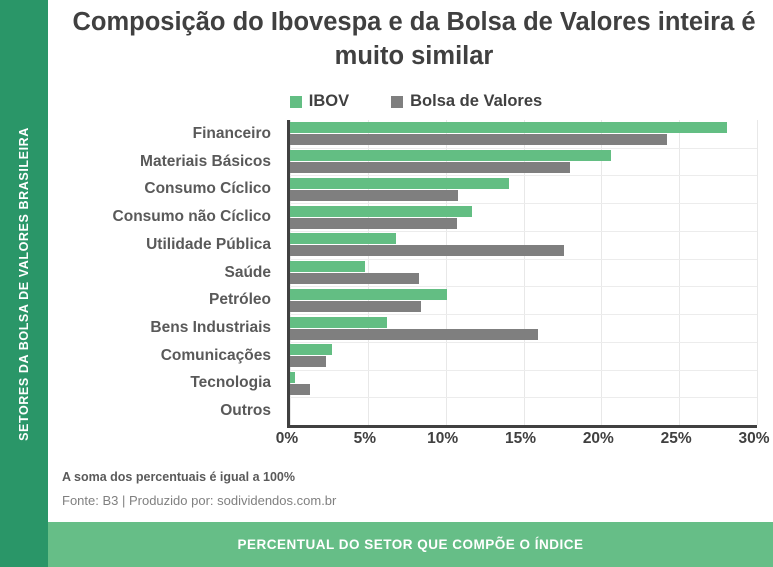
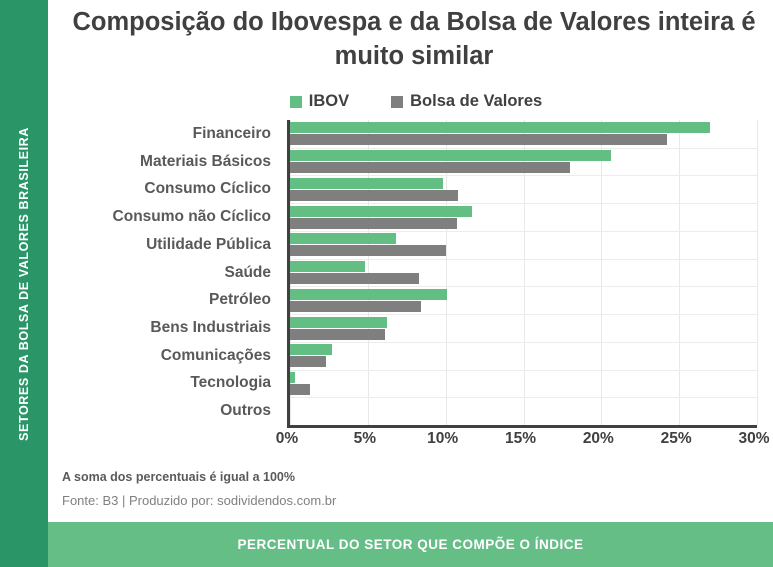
IBOV/Financeiro: 28.1% -> 27.0%
IBOV/Consumo Cíclico: 14.1% -> 9.8%
Bolsa de Valores/Utilidade Pública: 17.6% -> 10.0%
Bolsa de Valores/Bens Industriais: 15.9% -> 6.1%
